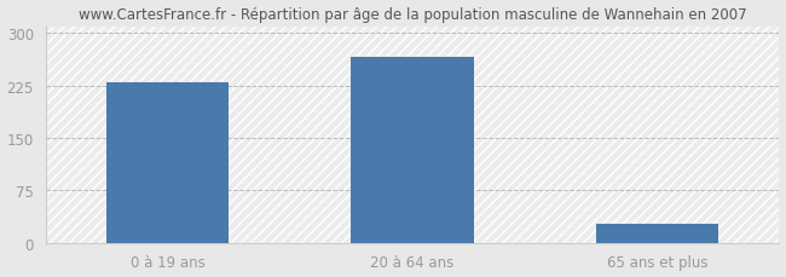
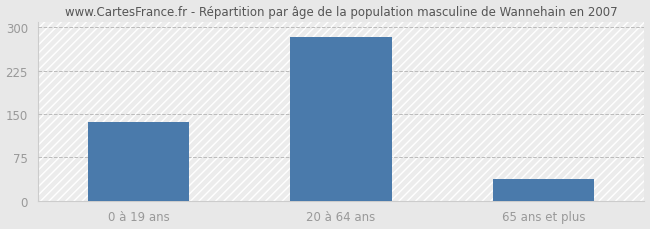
0 à 19 ans: 230 -> 137
20 à 64 ans: 266 -> 283
65 ans et plus: 28 -> 38
